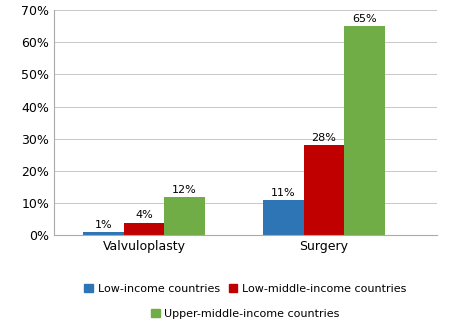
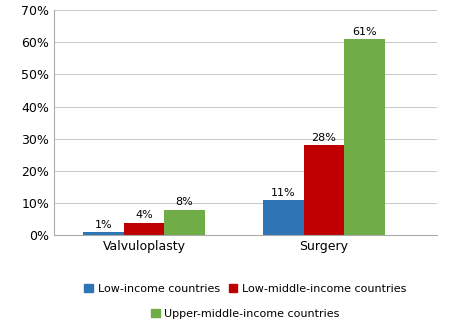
Upper-middle-income countries/Valvuloplasty: 12% -> 8%
Upper-middle-income countries/Surgery: 65% -> 61%
